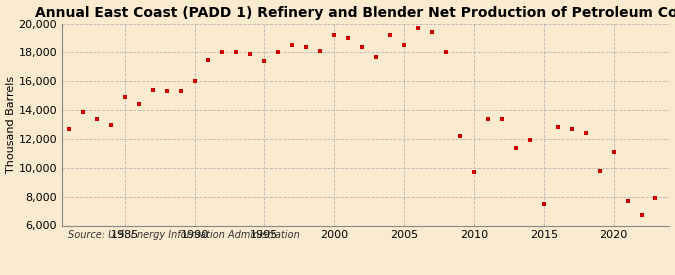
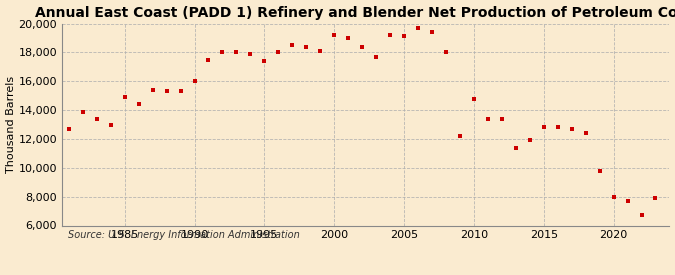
2005: 18,500 -> 19,100
2010: 9,700 -> 14,800
2015: 7,500 -> 12,800
2020: 11,100 -> 8,000
